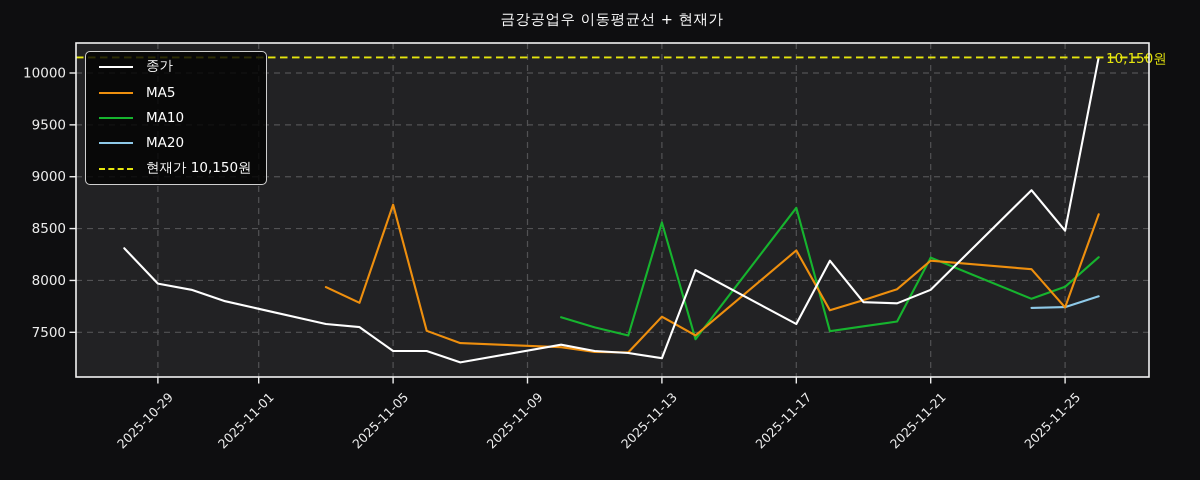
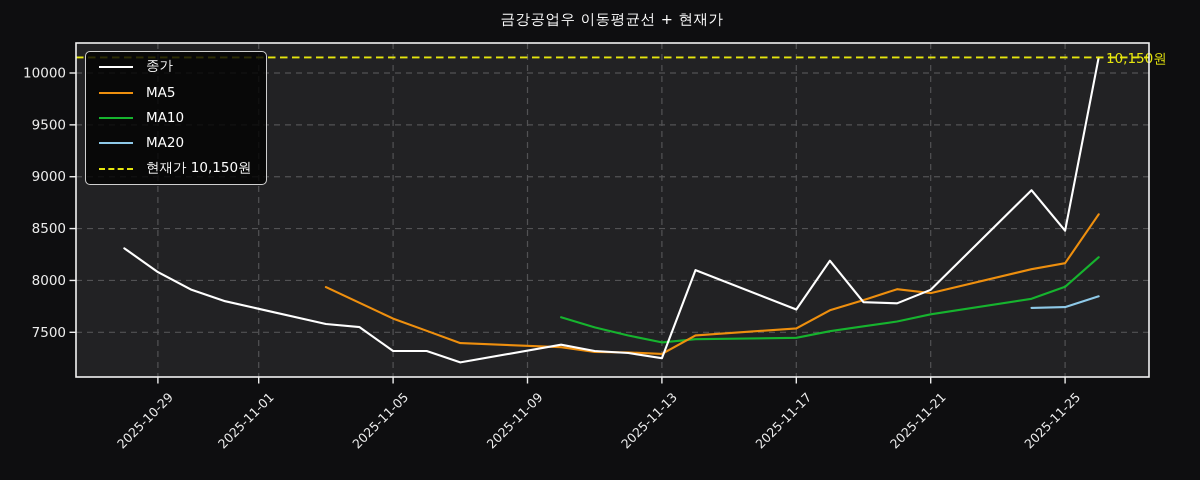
종가/2025-10-29: 7970 -> 8080
MA5/2025-11-05: 8730 -> 7630
MA5/2025-11-13: 7650 -> 7290
MA10/2025-11-13: 8560 -> 7400
종가/2025-11-17: 7580 -> 7720
MA5/2025-11-17: 8290 -> 7540
MA10/2025-11-17: 8700 -> 7450
MA5/2025-11-21: 8190 -> 7880
MA10/2025-11-21: 8220 -> 7670
MA5/2025-11-25: 7740 -> 8170
